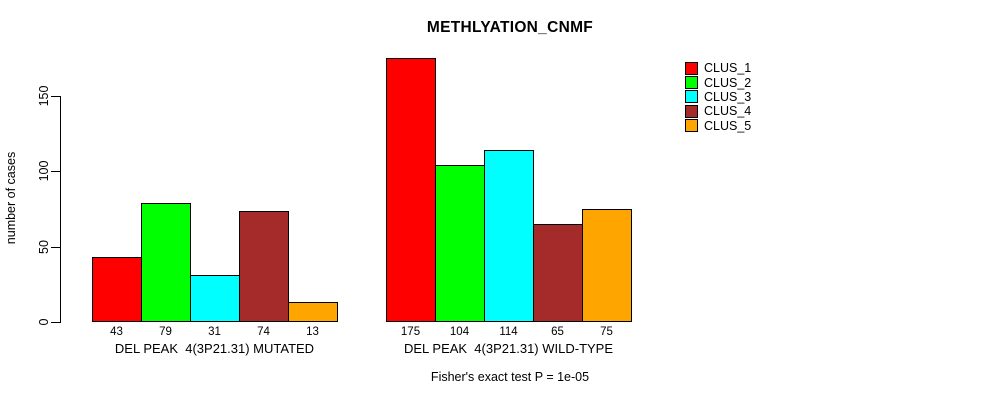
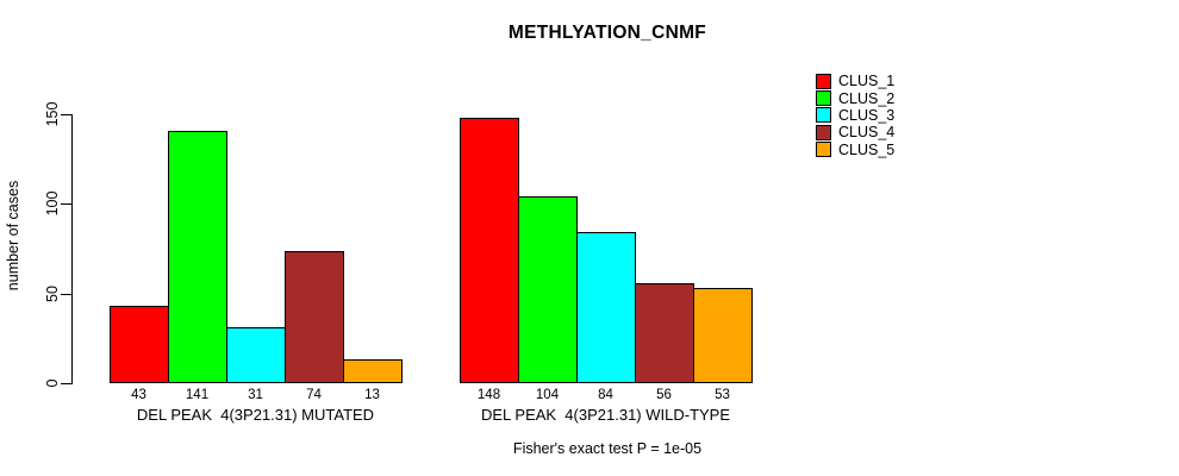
CLUS_2/DEL PEAK 4(3P21.31) MUTATED: 79 -> 141
CLUS_1/DEL PEAK 4(3P21.31) WILD-TYPE: 175 -> 148
CLUS_3/DEL PEAK 4(3P21.31) WILD-TYPE: 114 -> 84
CLUS_4/DEL PEAK 4(3P21.31) WILD-TYPE: 65 -> 56
CLUS_5/DEL PEAK 4(3P21.31) WILD-TYPE: 75 -> 53
